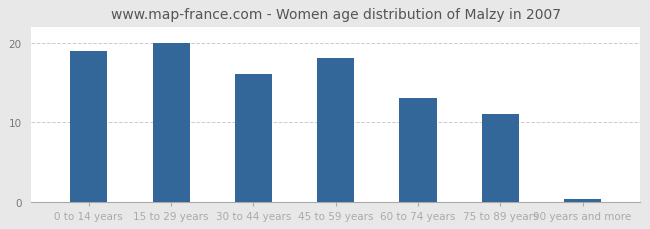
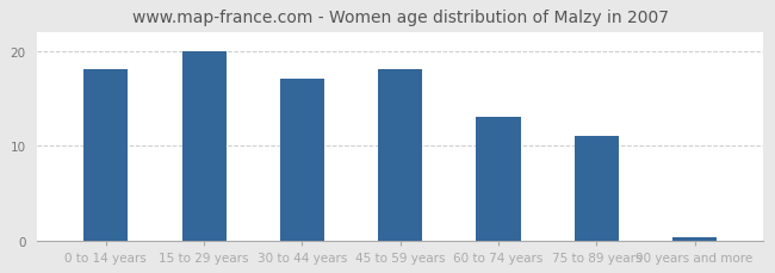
0 to 14 years: 19.0 -> 18.0
30 to 44 years: 16.0 -> 17.0
